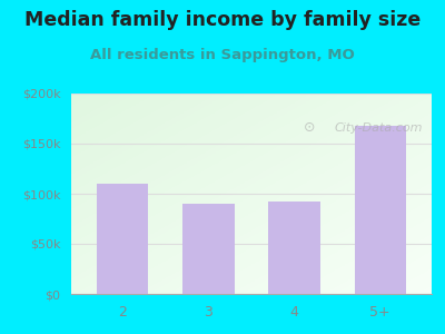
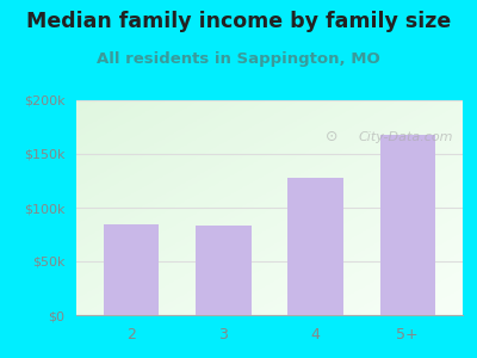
2: $110k -> $85k
3: $90k -> $83k
4: $92k -> $128k
